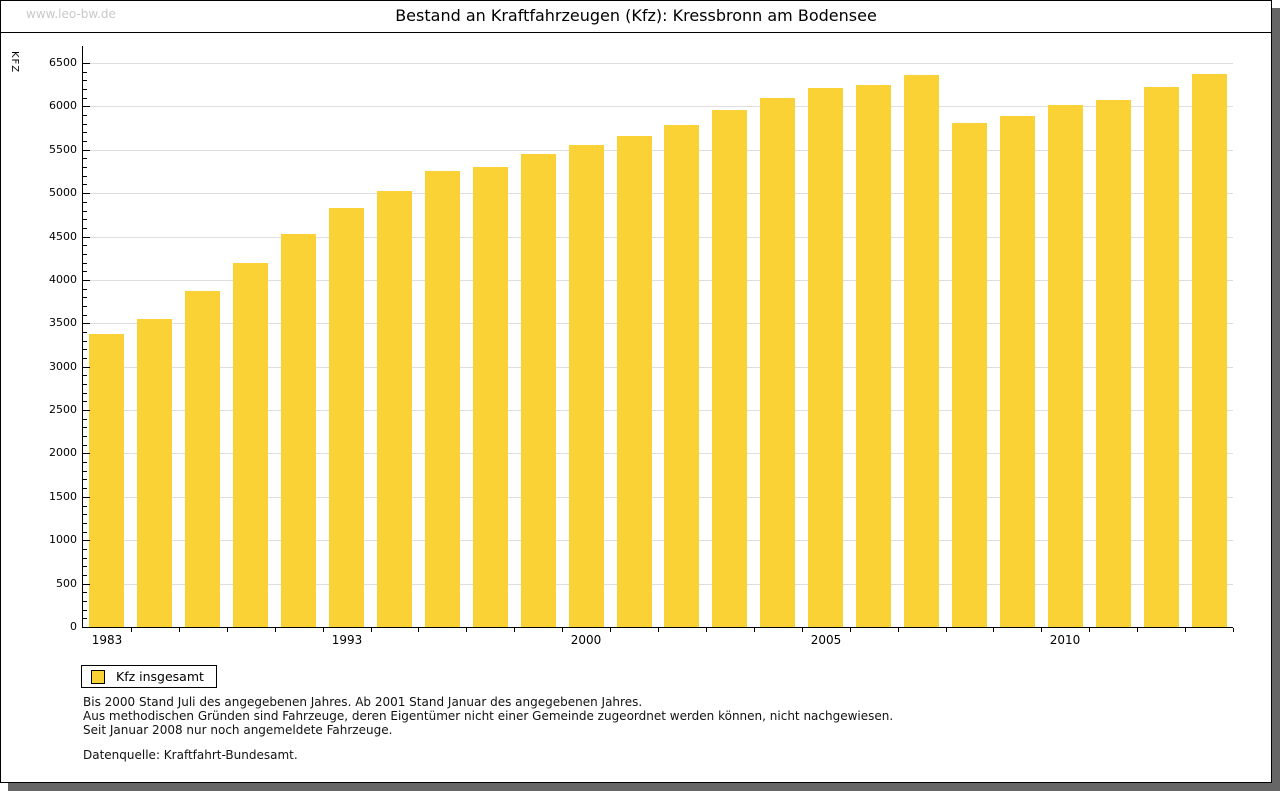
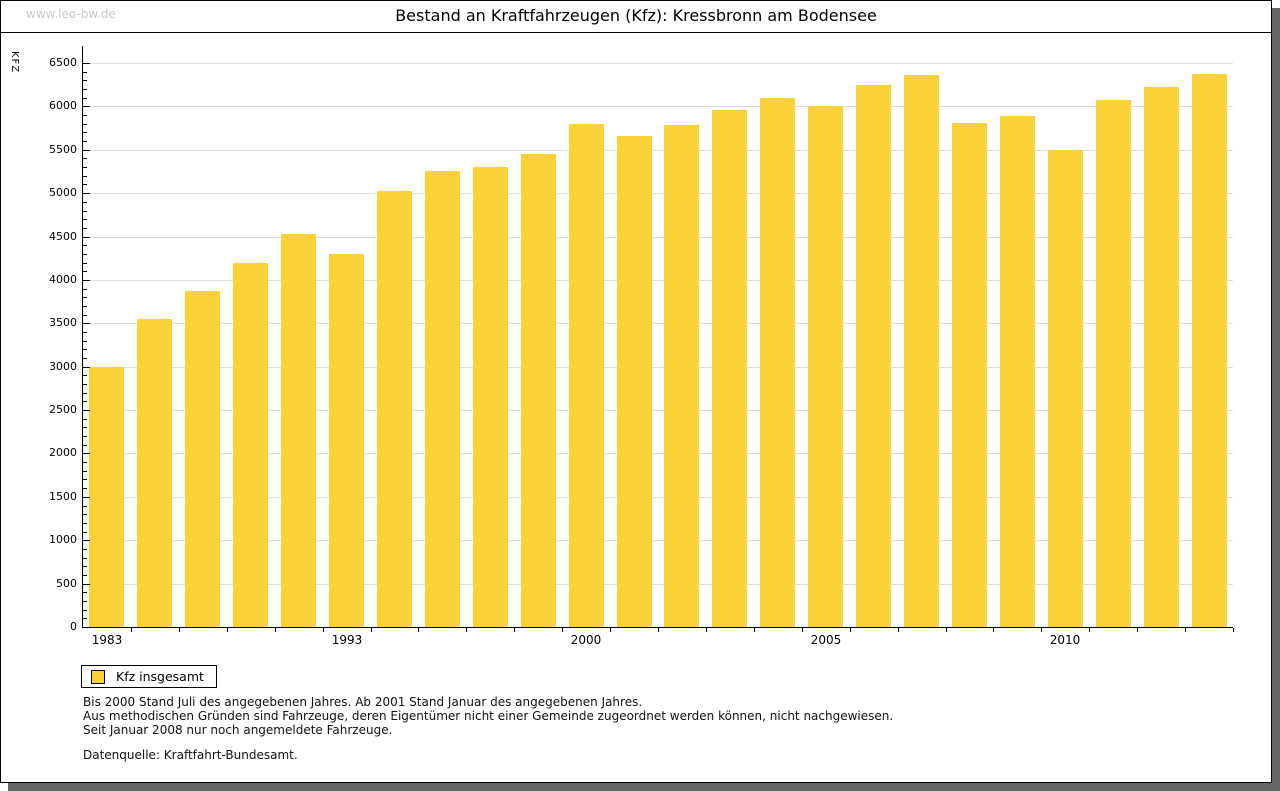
1983: 3400 -> 3000
1993: 4800 -> 4300
2000: 5600 -> 5800
2005: 6200 -> 6000
2010: 6000 -> 5500
